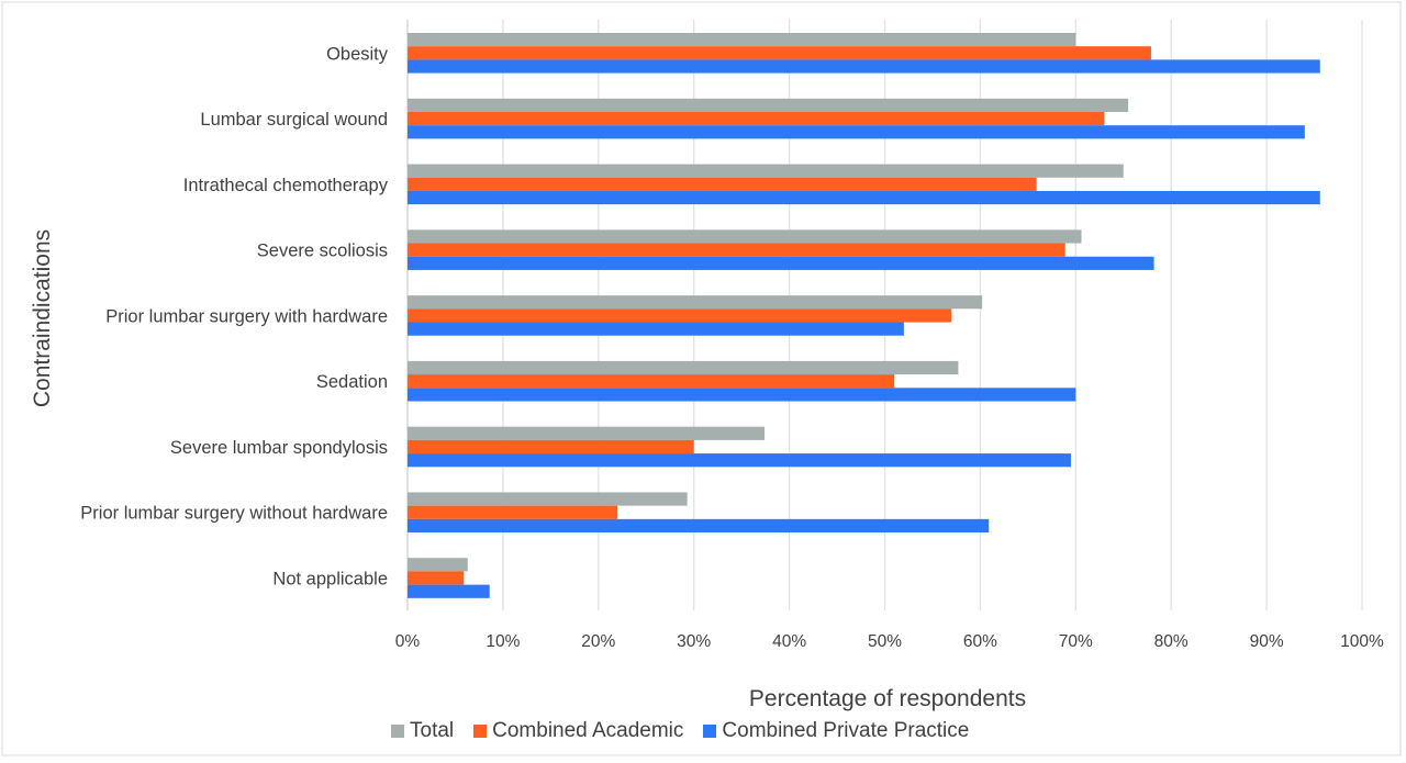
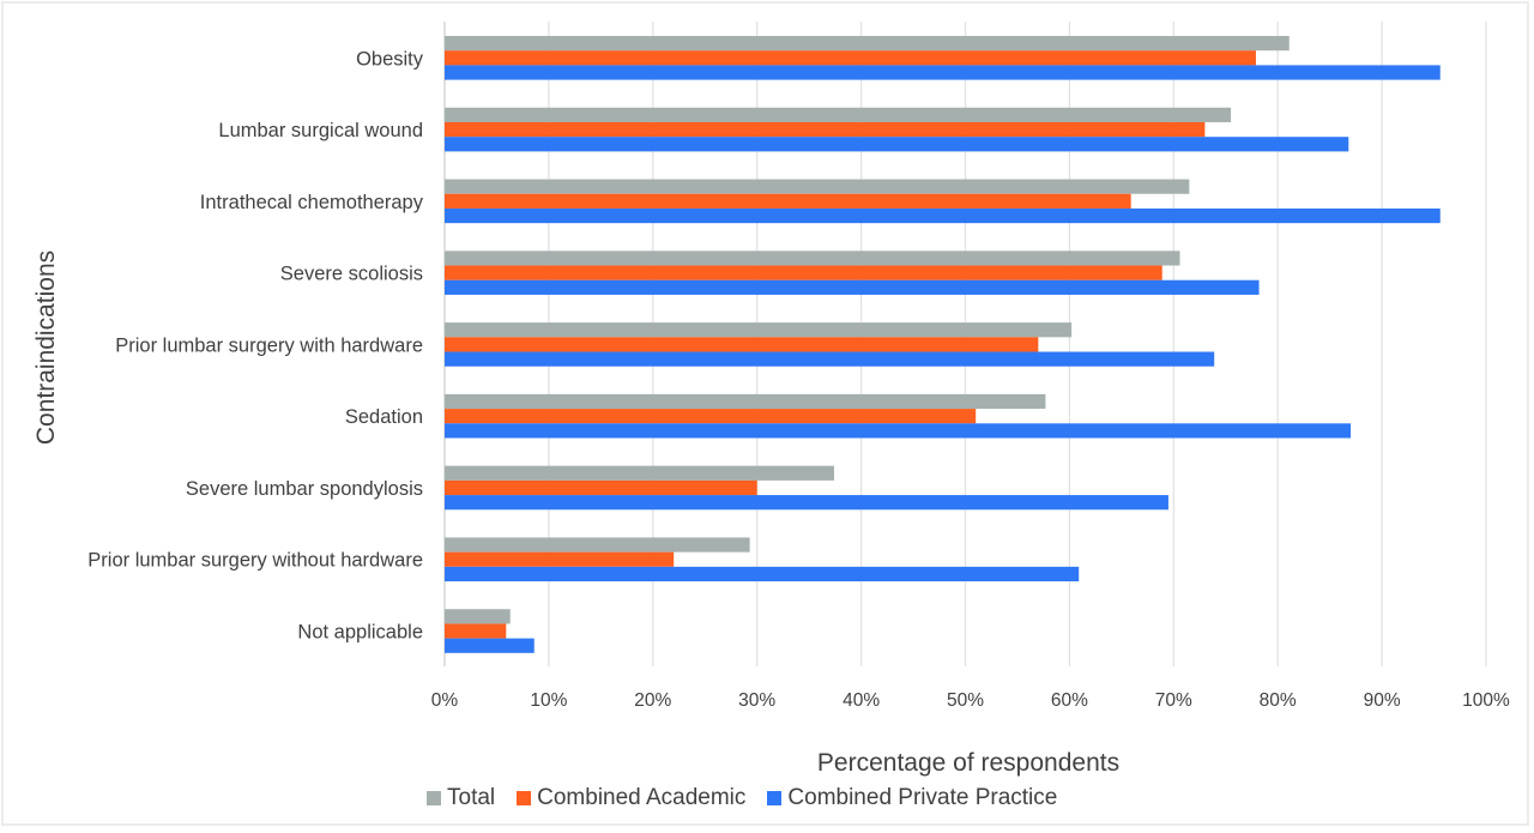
Total/Obesity: 70% -> 81%
Combined Private Practice/Lumbar surgical wound: 94% -> 87%
Total/Intrathecal chemotherapy: 75% -> 72%
Combined Private Practice/Prior lumbar surgery with hardware: 52% -> 74%
Combined Private Practice/Sedation: 70% -> 87%
